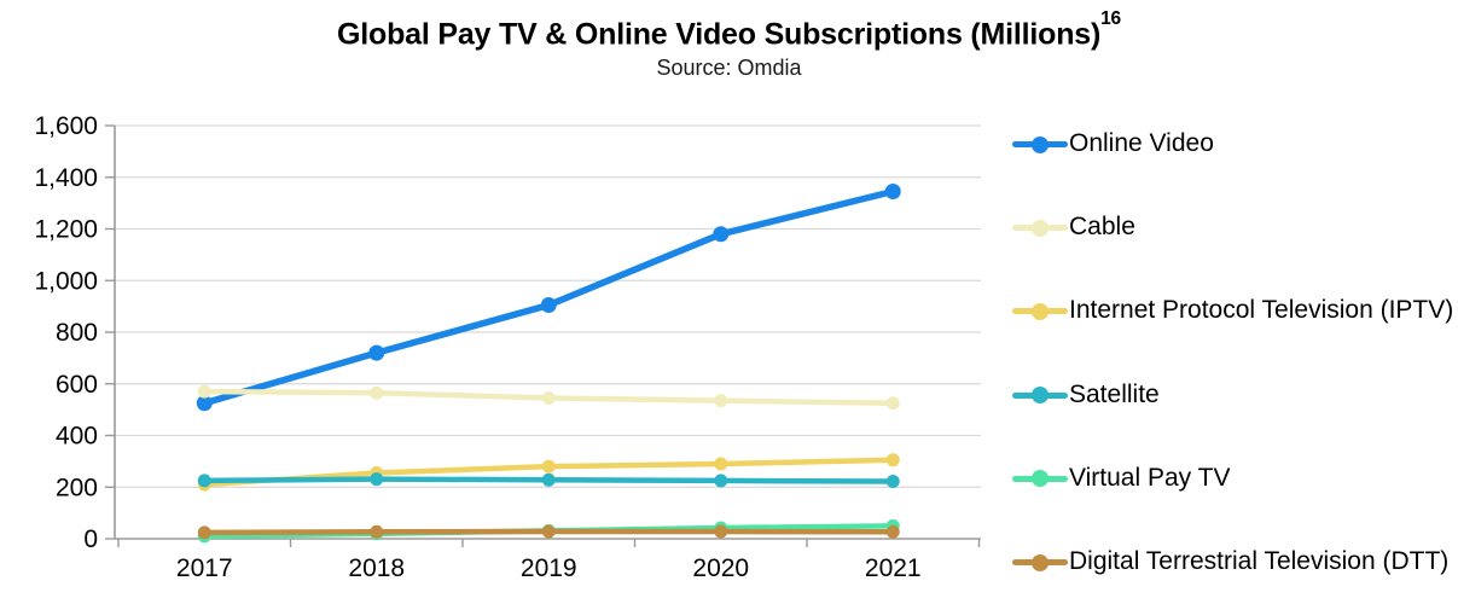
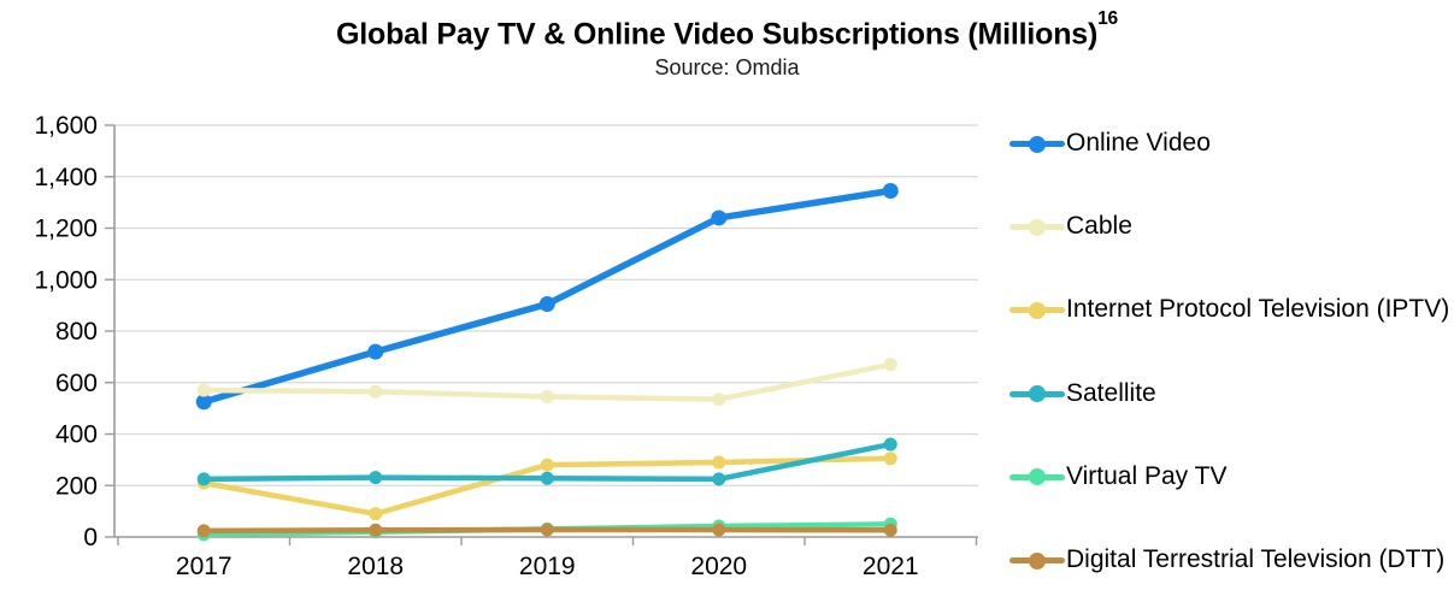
Internet Protocol Television (IPTV)/2018: 260 -> 90
Online Video/2020: 1180 -> 1240
Cable/2021: 520 -> 670
Satellite/2021: 220 -> 360
